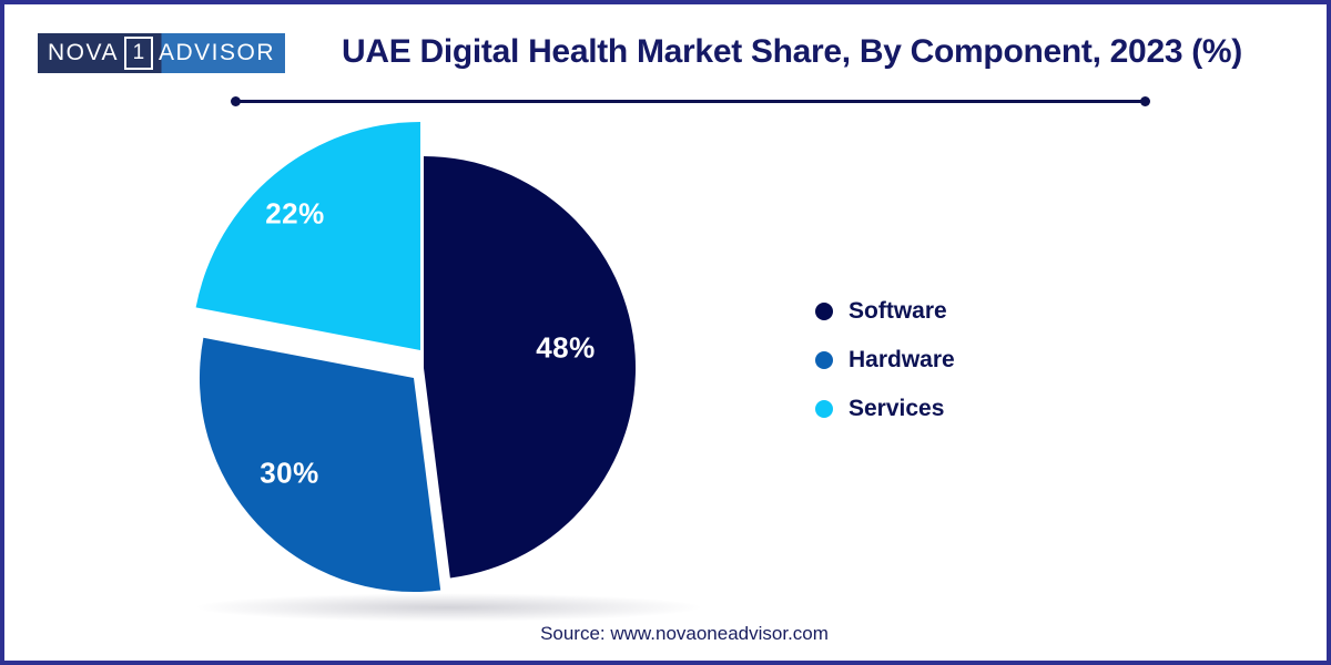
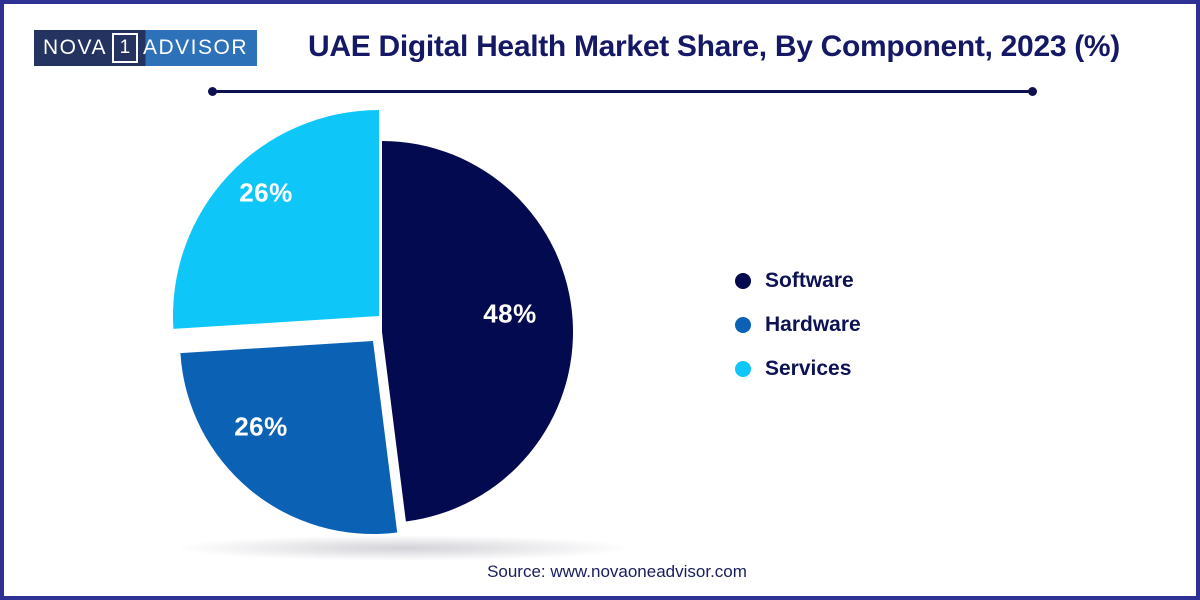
Hardware: 30% -> 26%
Services: 22% -> 26%
